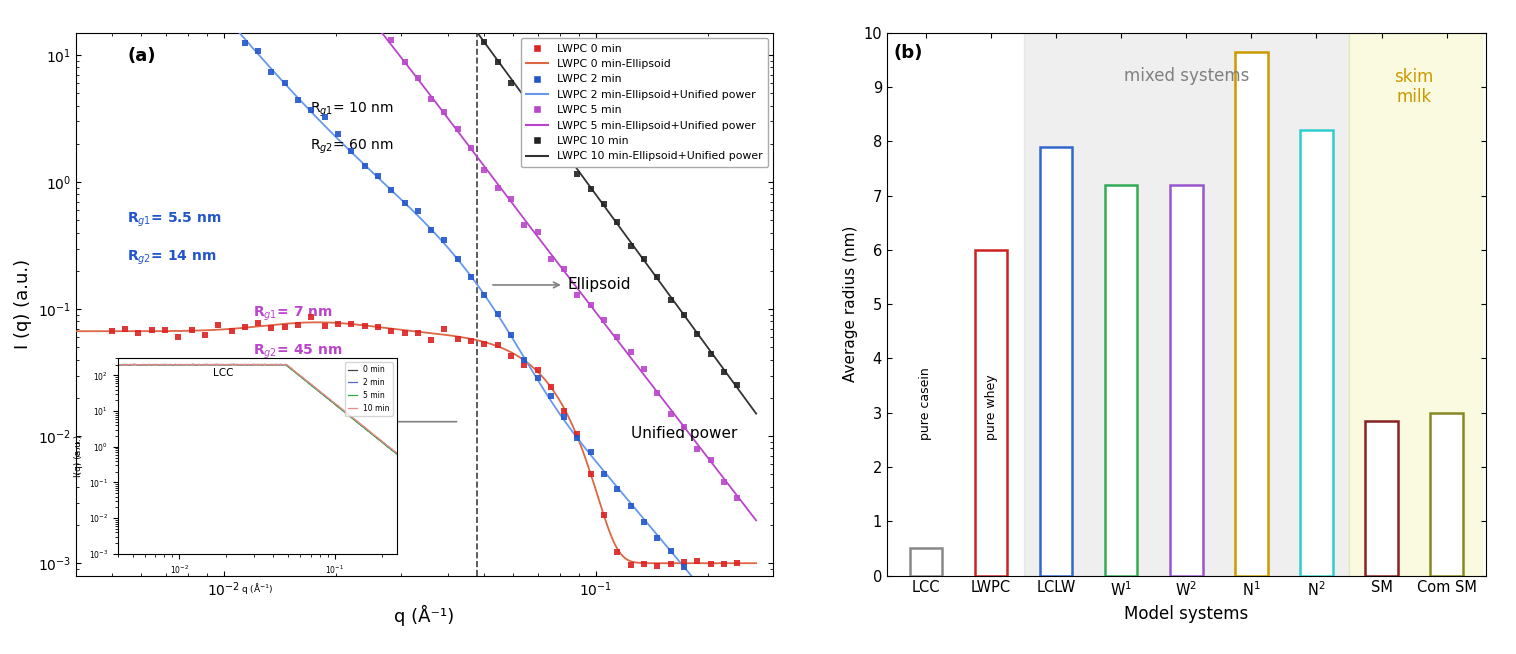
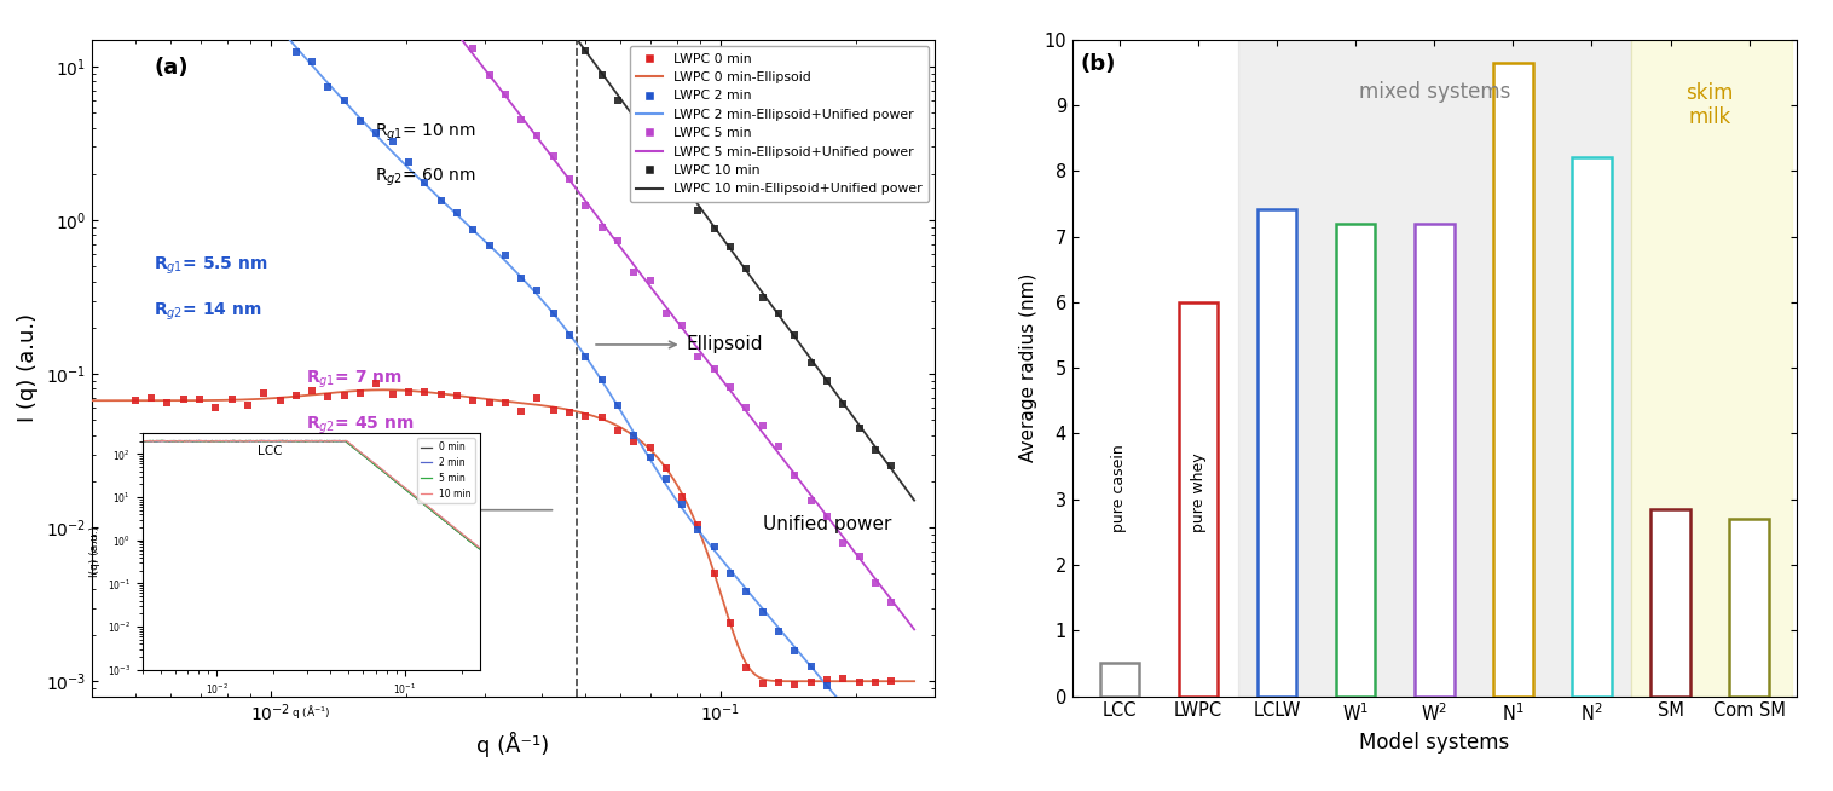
LCLW: 7.90 -> 7.42
Com SM: 3.00 -> 2.70
